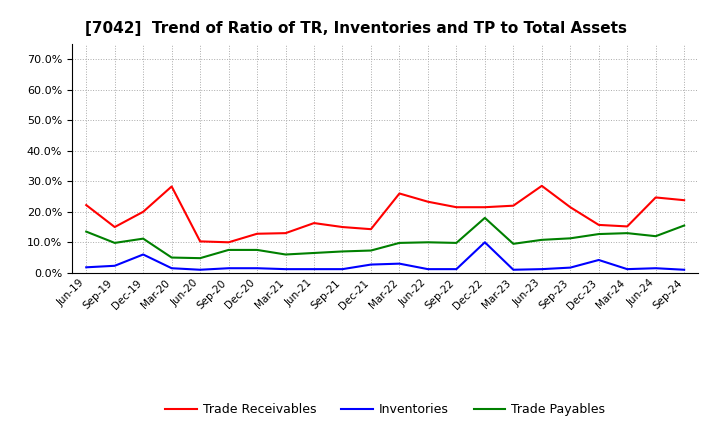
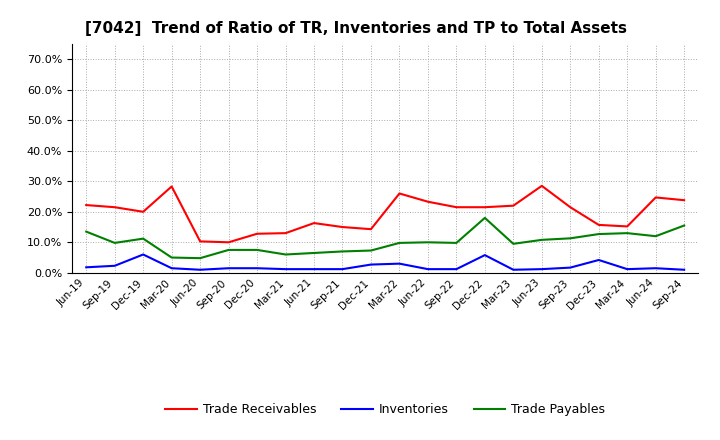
Trade Receivables/Sep-19: 15.0% -> 21.5%
Inventories/Dec-22: 10.0% -> 5.8%
